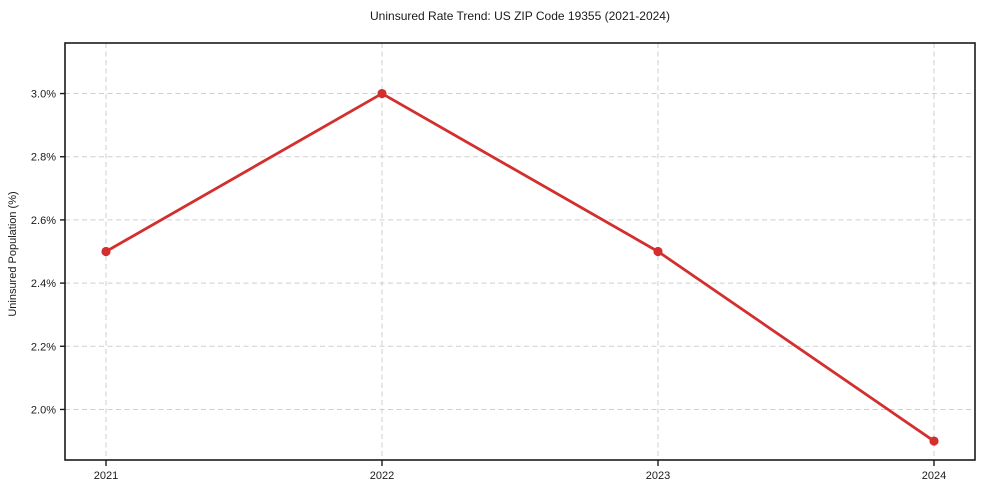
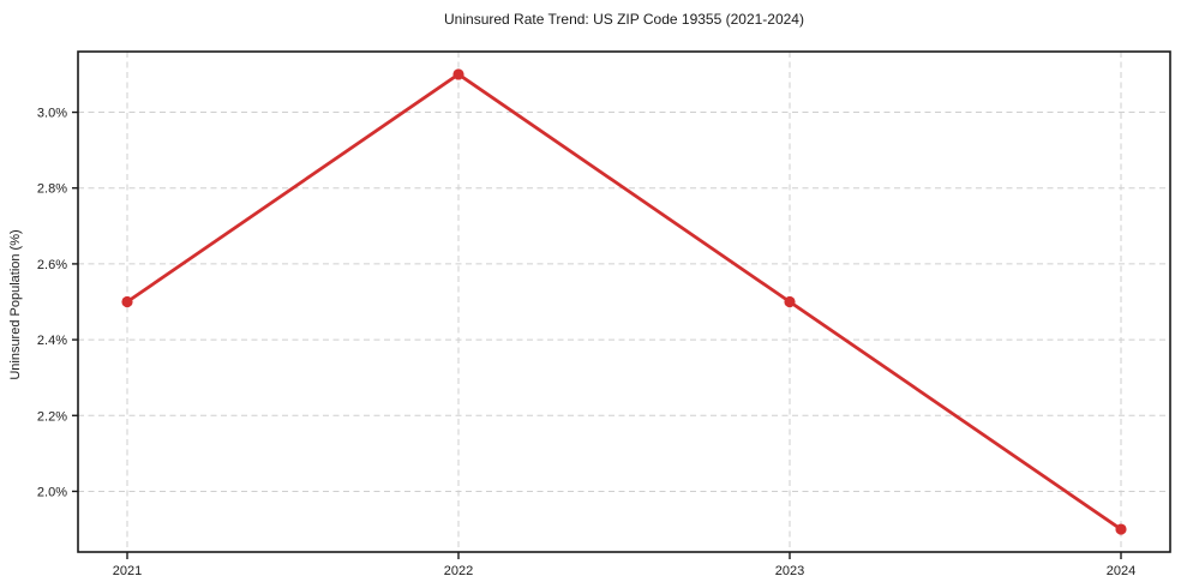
2022: 3.0% -> 3.1%
